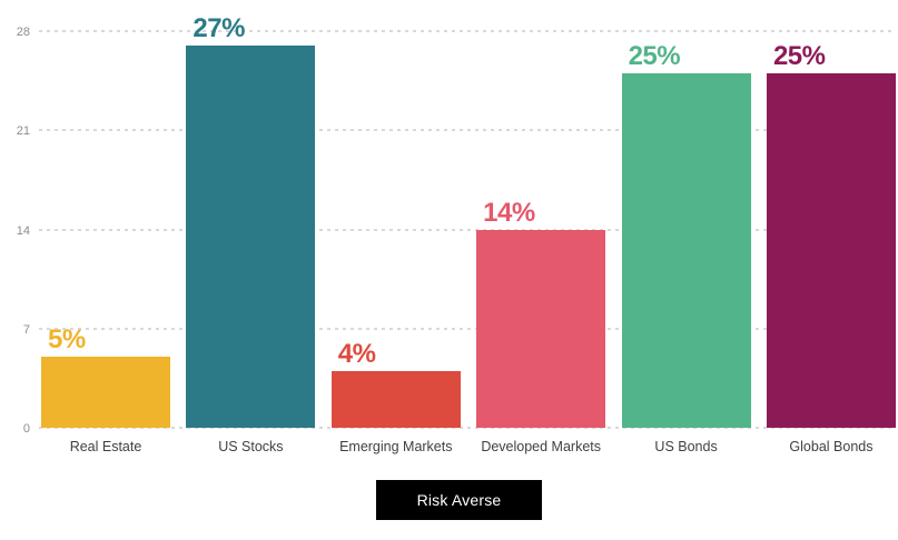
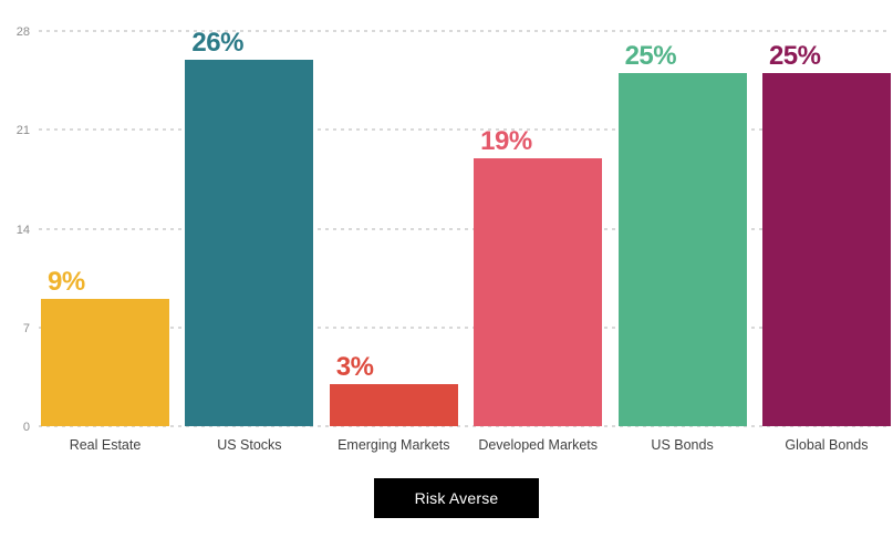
Real Estate: 5% -> 9%
US Stocks: 27% -> 26%
Emerging Markets: 4% -> 3%
Developed Markets: 14% -> 19%
